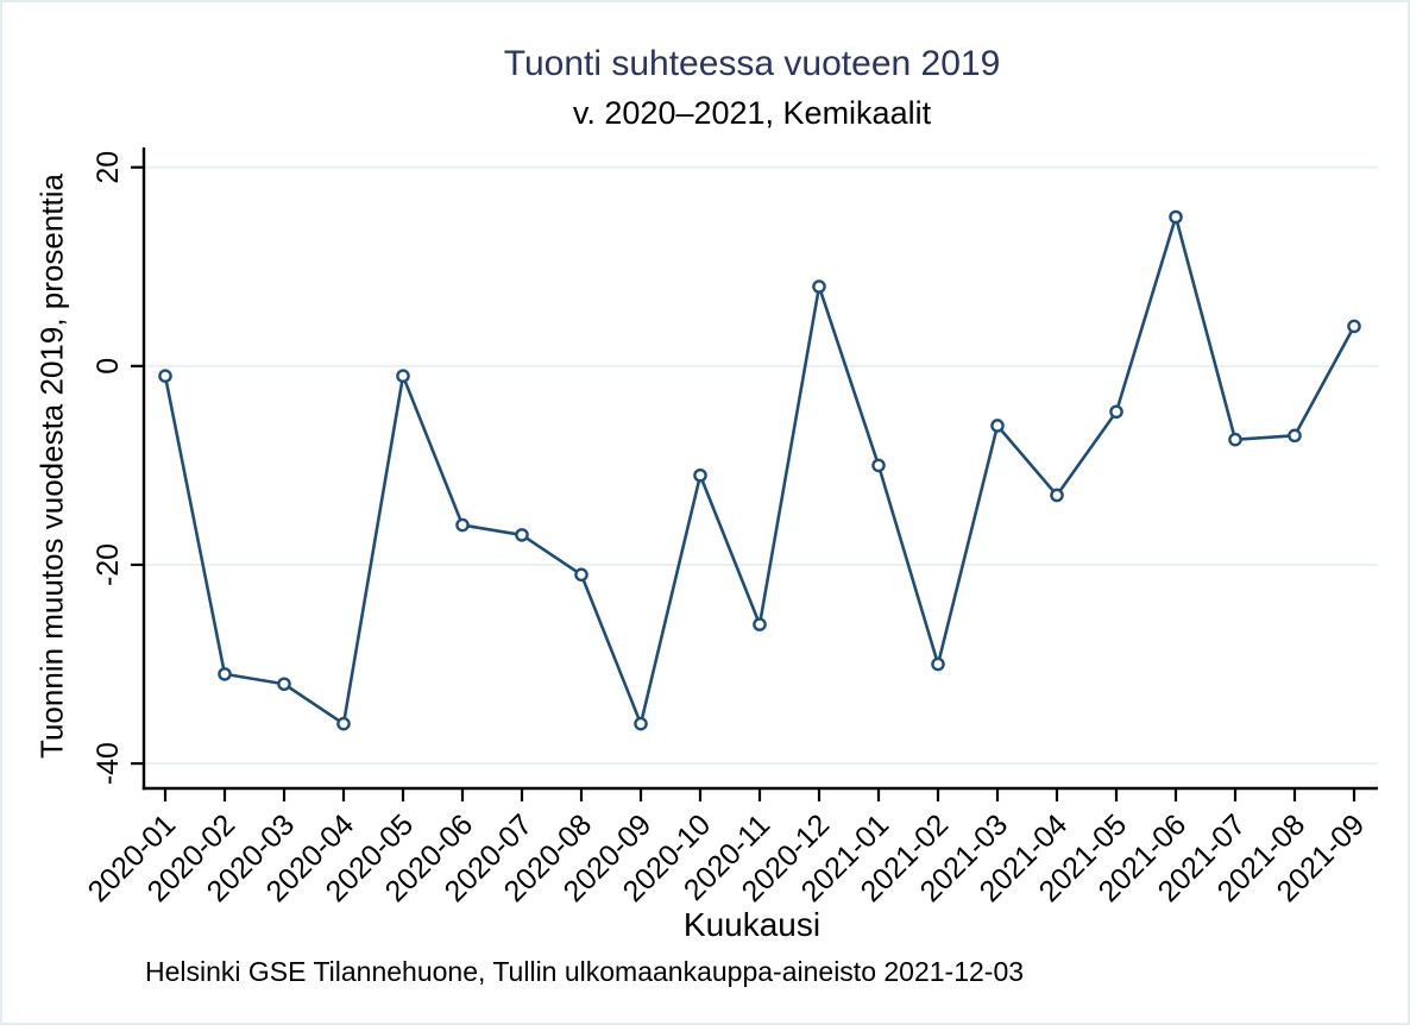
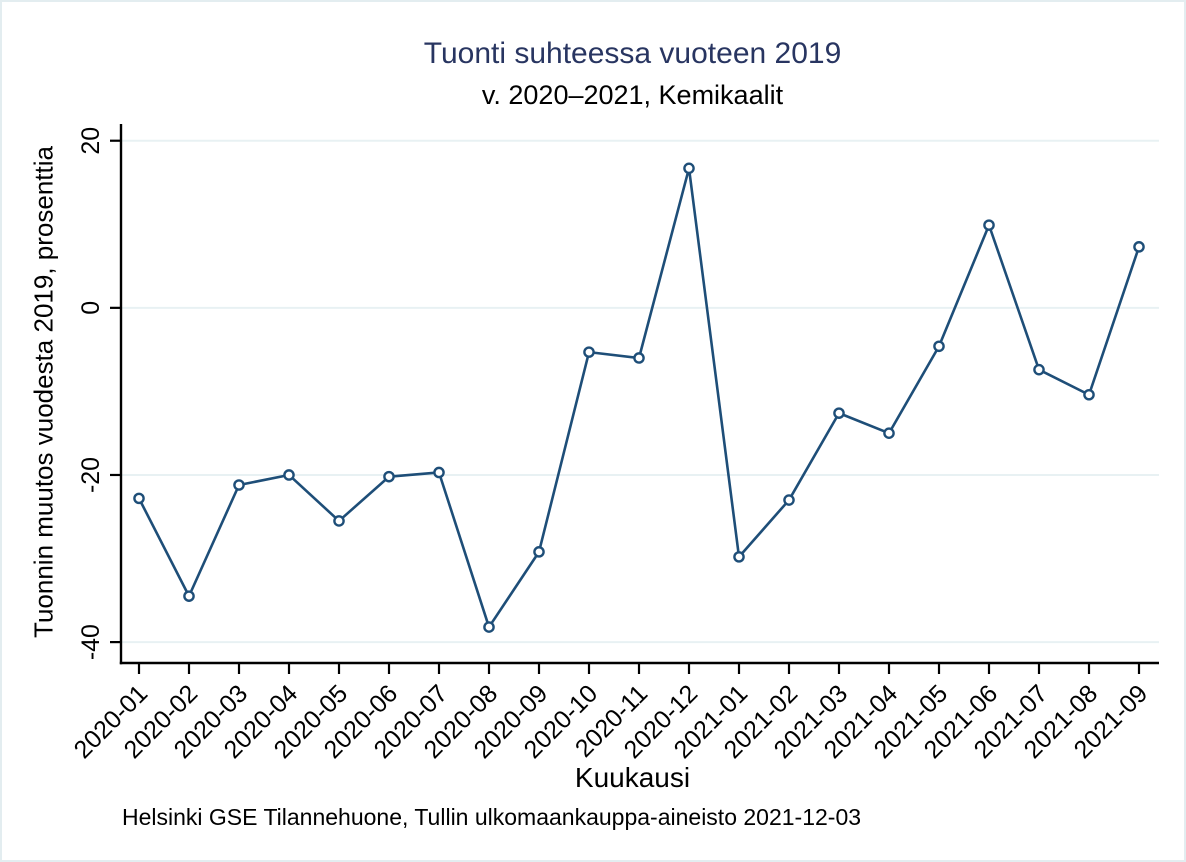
2020-01: -1 -> -23
2020-02: -31 -> -34
2020-03: -32 -> -21
2020-04: -36 -> -20
2020-05: -1 -> -26
2020-06: -16 -> -20
2020-07: -17 -> -20
2020-08: -21 -> -38
2020-09: -36 -> -29
2020-10: -11 -> -5
2020-11: -26 -> -6
2020-12: 8 -> 17
2021-01: -10 -> -30
2021-02: -30 -> -23
2021-03: -6 -> -13
2021-04: -13 -> -15
2021-06: 15 -> 10
2021-08: -7 -> -10
2021-09: 4 -> 7
